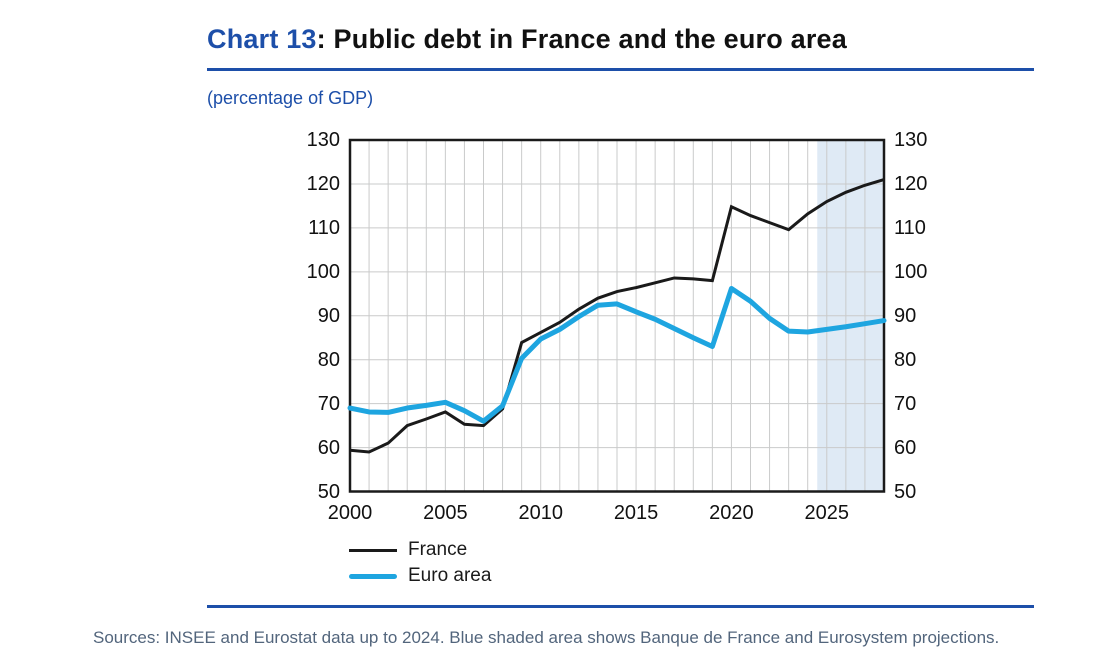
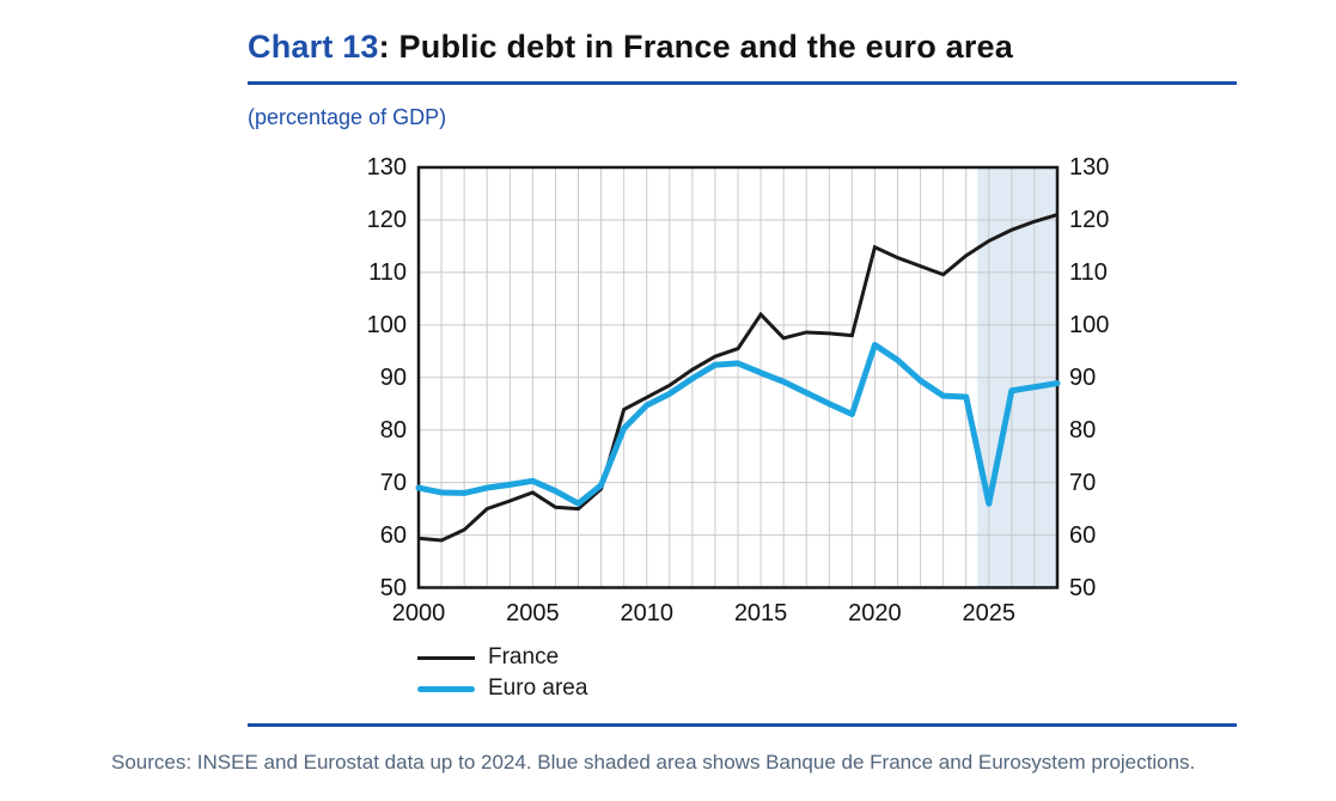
France/2015: 96 -> 102
Euro area/2025: 87 -> 66
